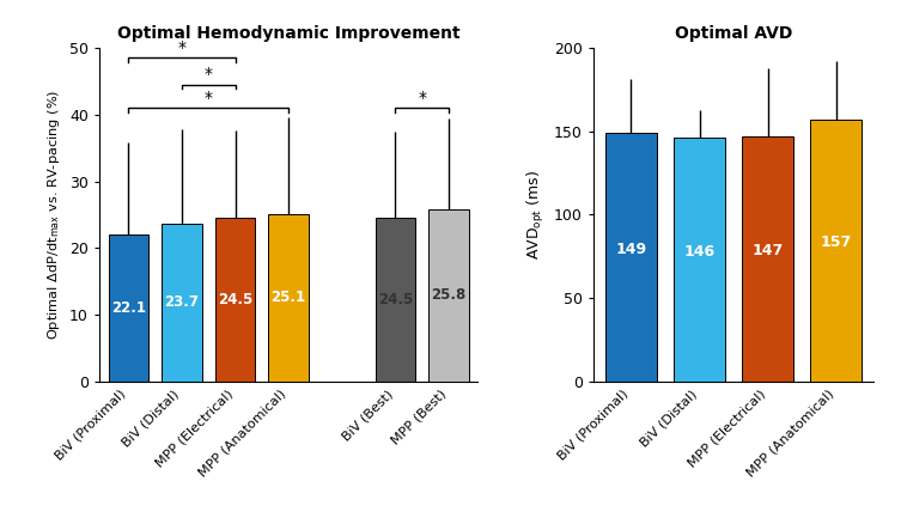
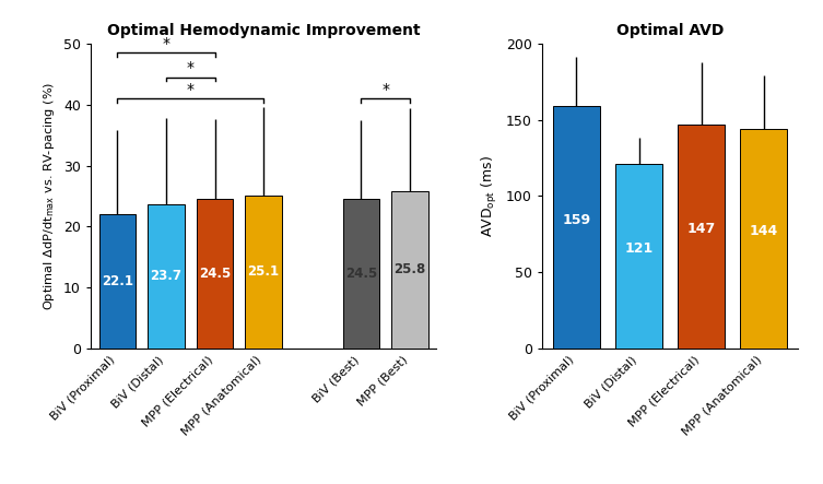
Optimal AVD/BiV (Proximal): 149 -> 159
Optimal AVD/BiV (Distal): 146 -> 121
Optimal AVD/MPP (Anatomical): 157 -> 144
